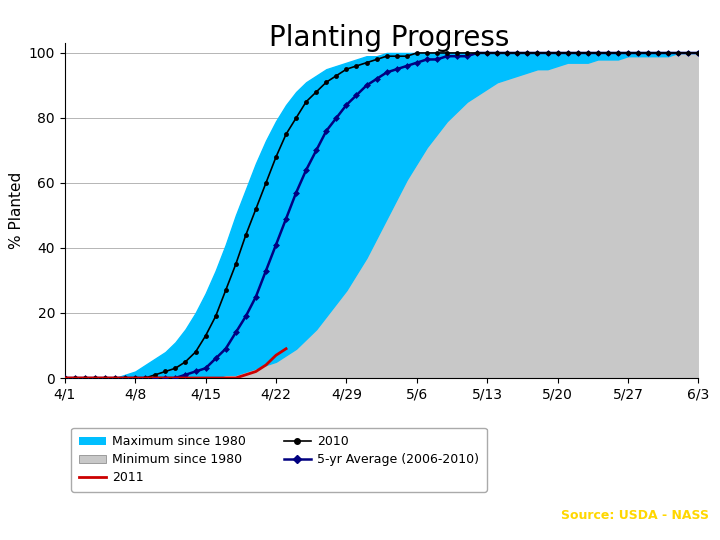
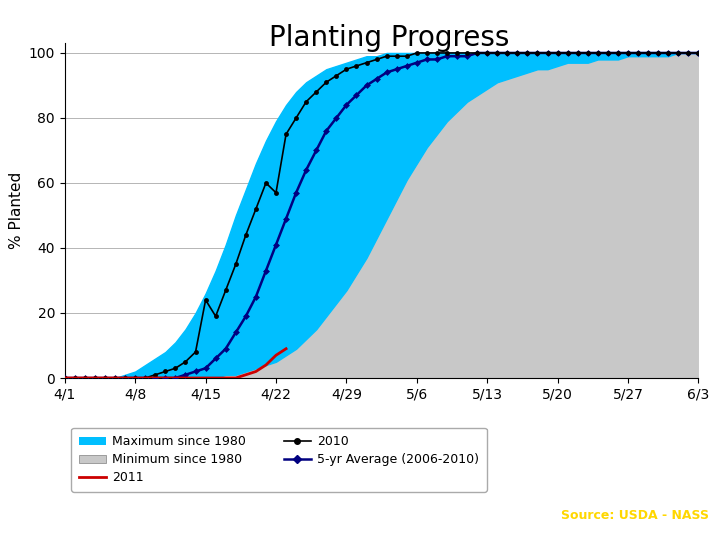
2010/4/15: 13 -> 24
2010/4/22: 68 -> 57
